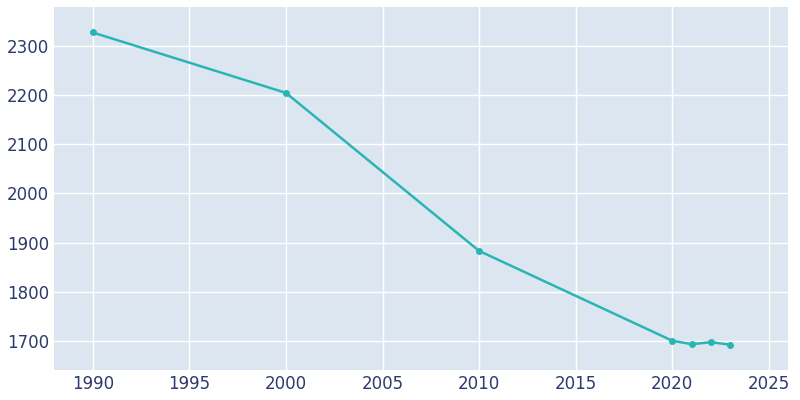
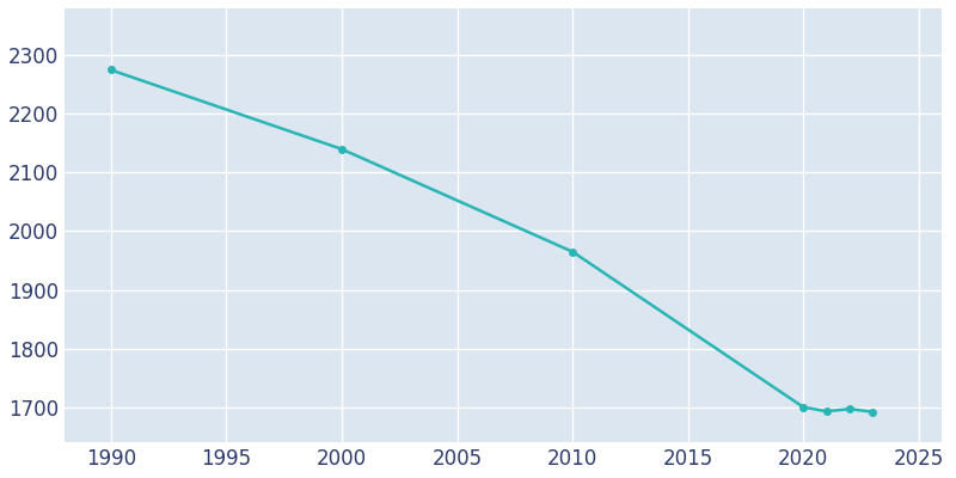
1990: 2328 -> 2275
2000: 2205 -> 2140
2010: 1883 -> 1965
